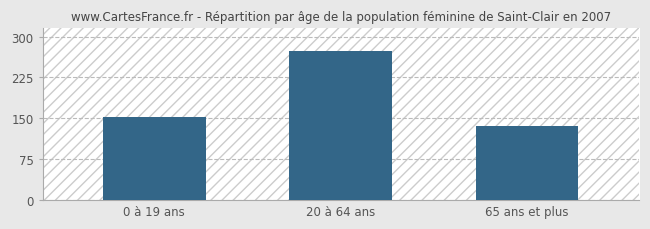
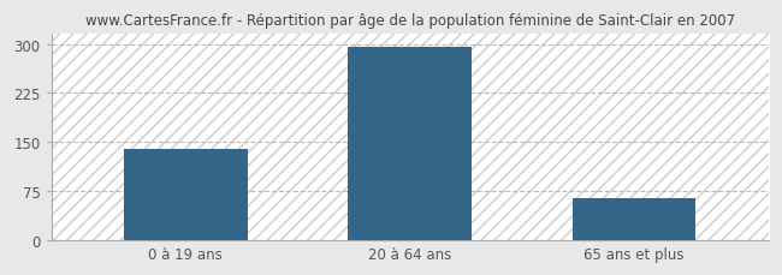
0 à 19 ans: 152 -> 140
20 à 64 ans: 274 -> 295
65 ans et plus: 136 -> 65
